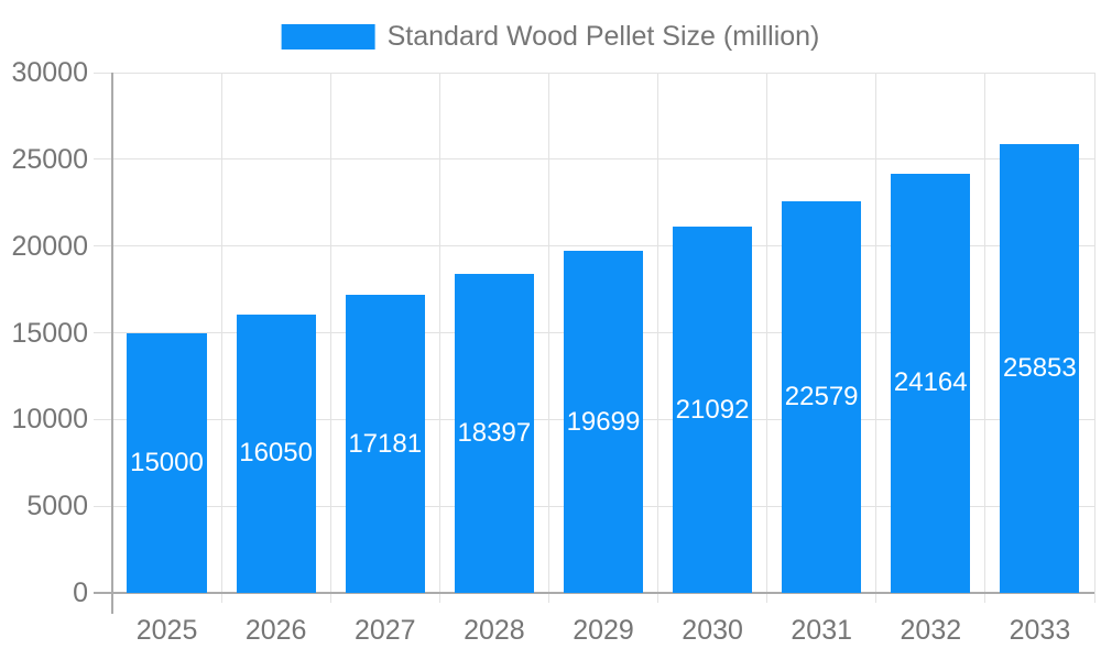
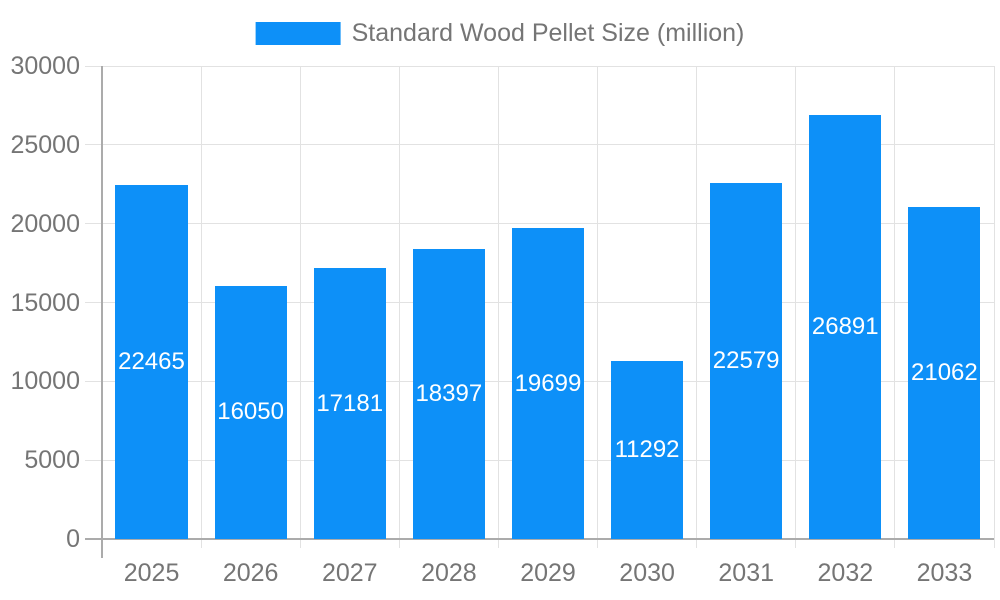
2025: 15000 -> 22465
2030: 21092 -> 11292
2032: 24164 -> 26891
2033: 25853 -> 21062
